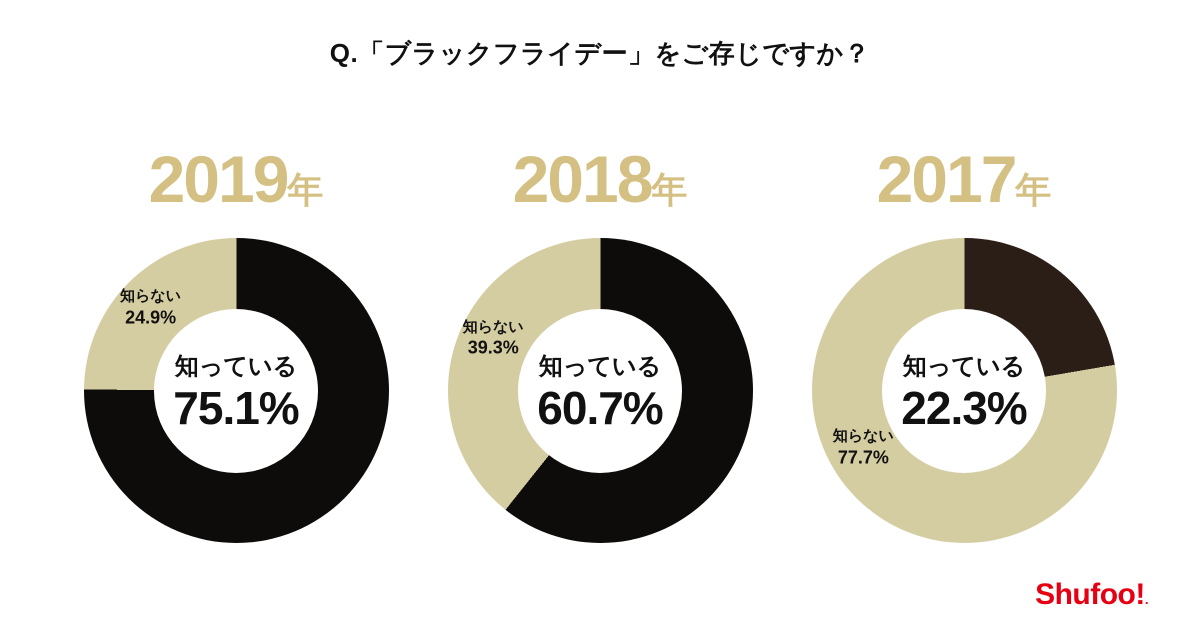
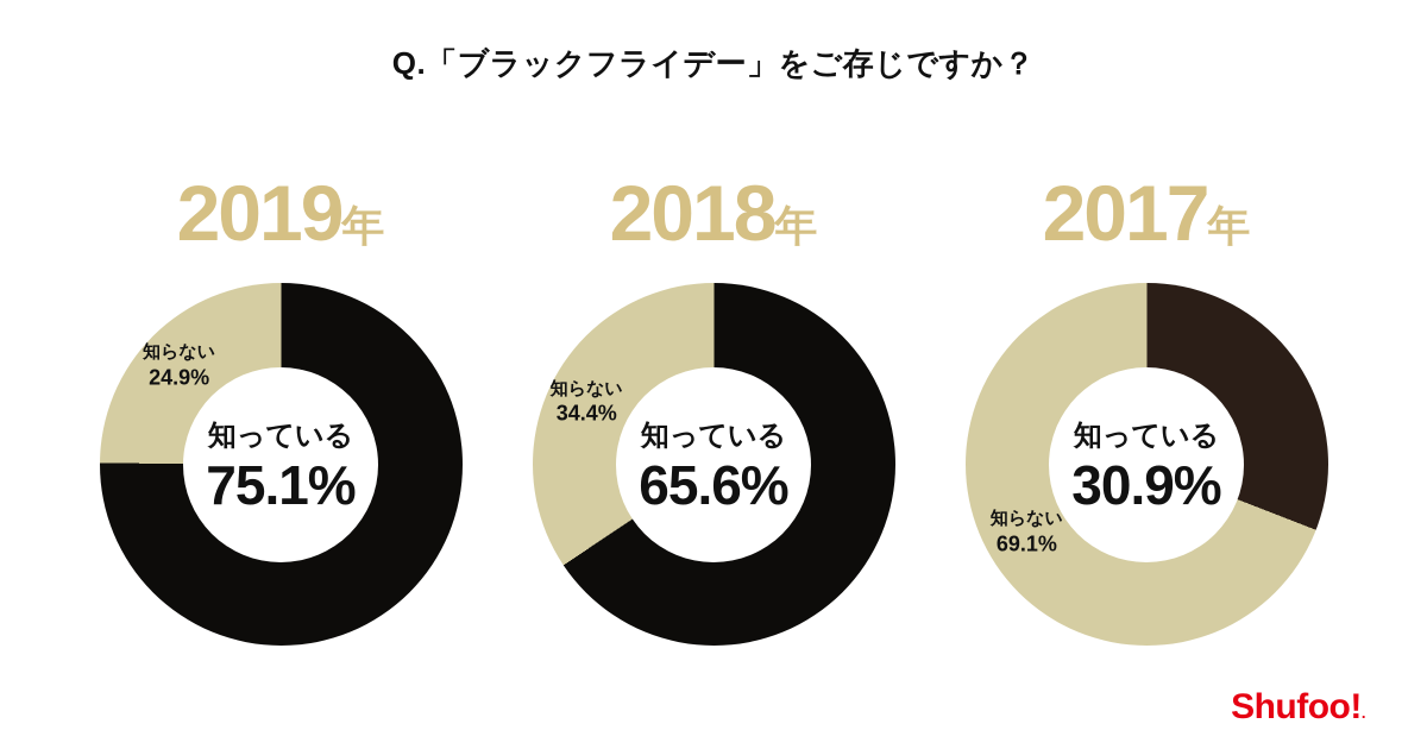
2018年/知っている: 60.7% -> 65.6%
2018年/知らない: 39.3% -> 34.4%
2017年/知っている: 22.3% -> 30.9%
2017年/知らない: 77.7% -> 69.1%
